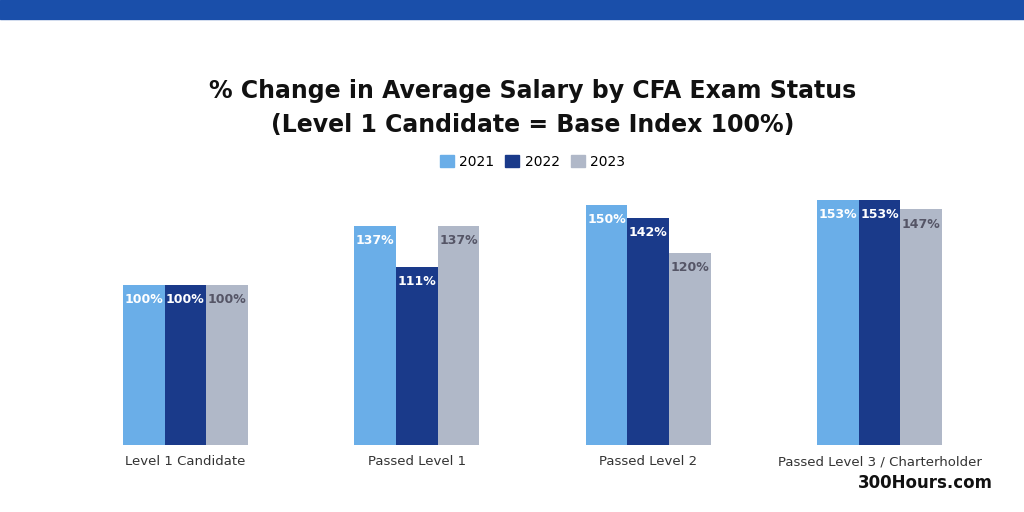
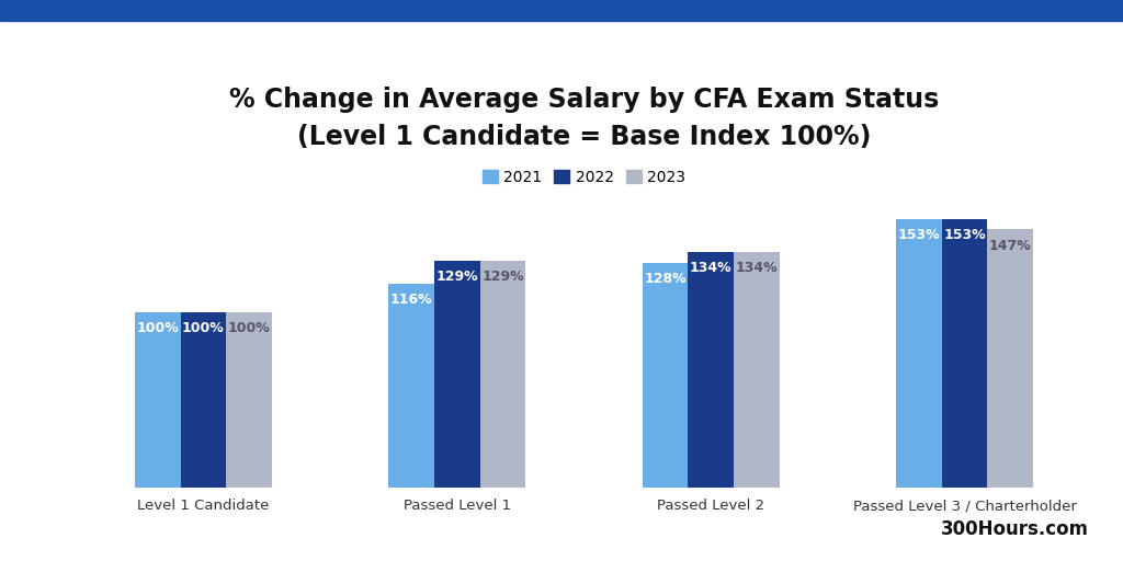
2021/Passed Level 1: 137% -> 116%
2022/Passed Level 1: 111% -> 129%
2023/Passed Level 1: 137% -> 129%
2021/Passed Level 2: 150% -> 128%
2022/Passed Level 2: 142% -> 134%
2023/Passed Level 2: 120% -> 134%
